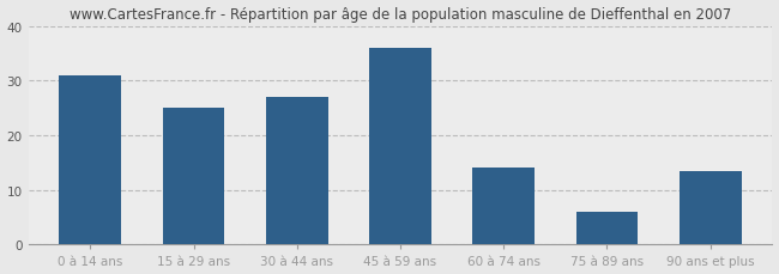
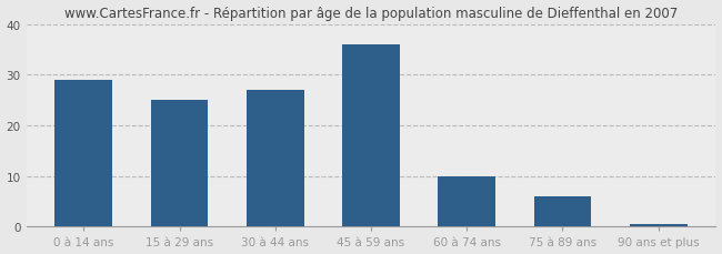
0 à 14 ans: 31.0 -> 29.0
60 à 74 ans: 14.0 -> 10.0
90 ans et plus: 13.5 -> 0.5
